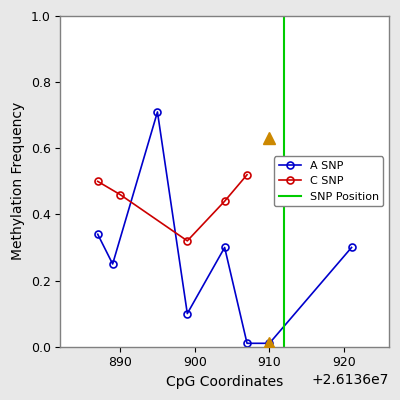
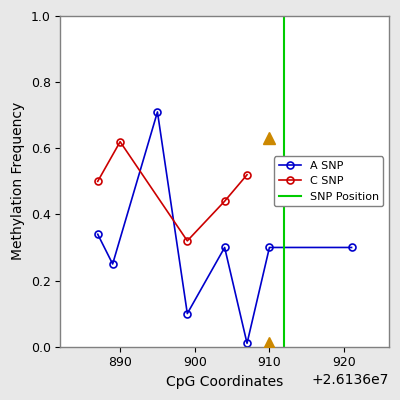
C SNP/890: 0.46 -> 0.62
A SNP/910: 0.01 -> 0.30
